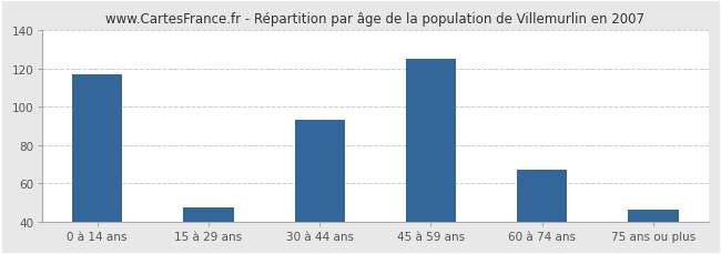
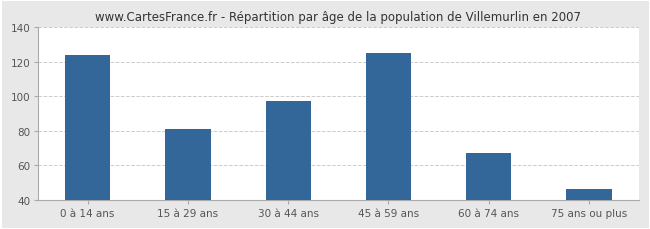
0 à 14 ans: 117 -> 124
15 à 29 ans: 47 -> 81
30 à 44 ans: 93 -> 97
